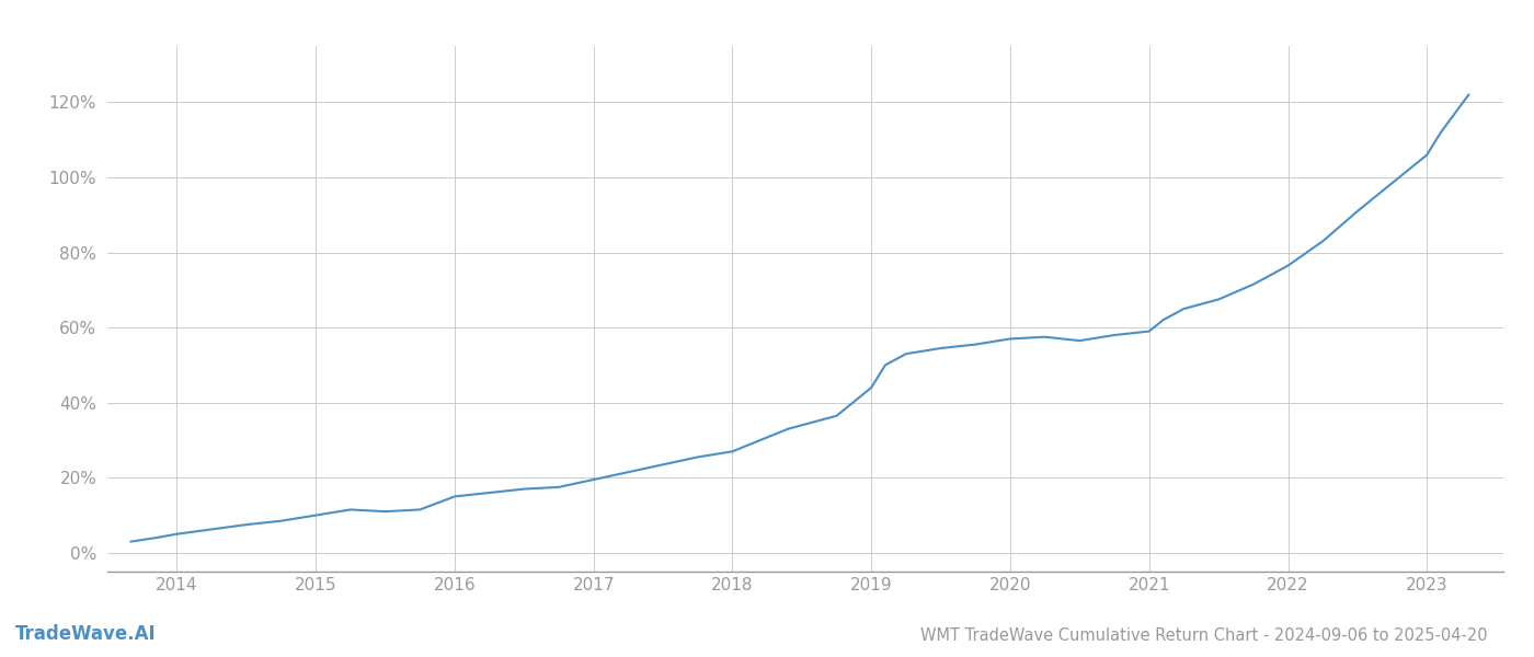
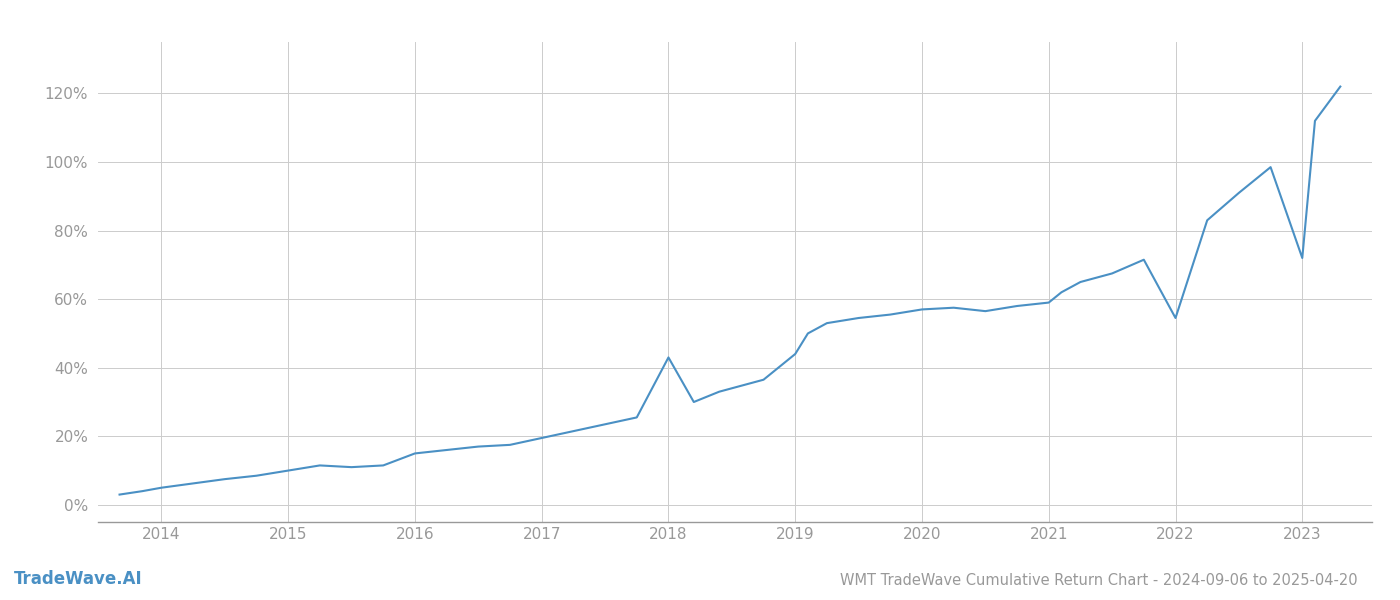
2018: 27.0% -> 43.0%
2022: 76.5% -> 54.5%
2023: 106.0% -> 72.0%
